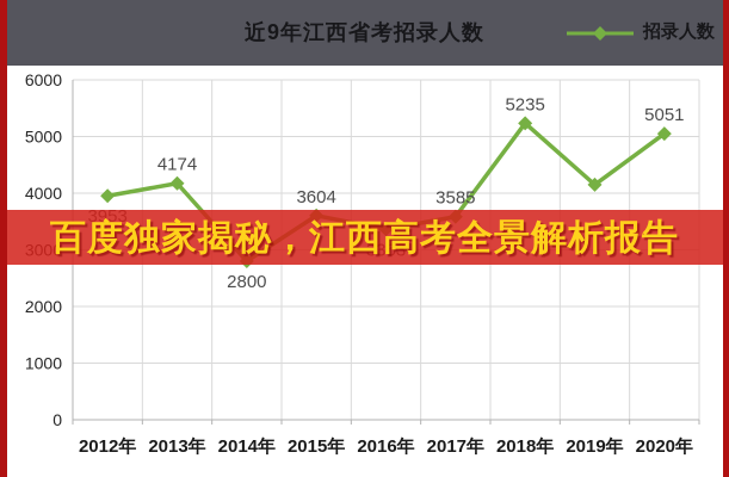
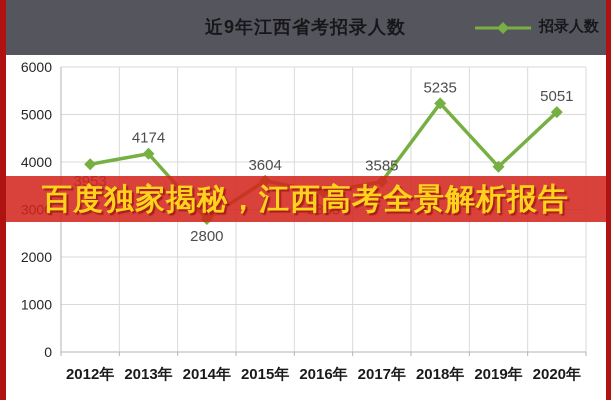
2019年: 4200 -> 3900
